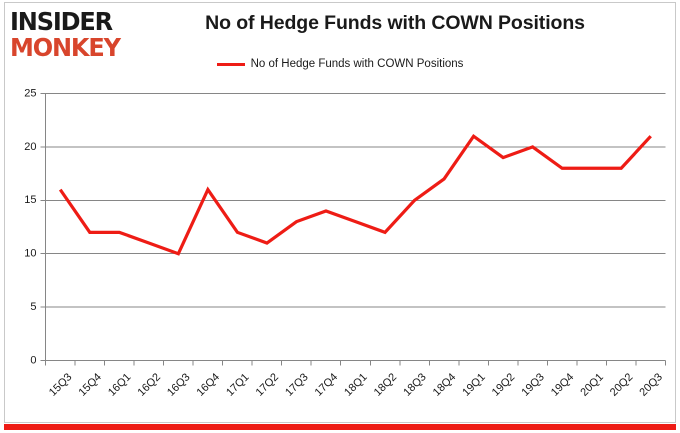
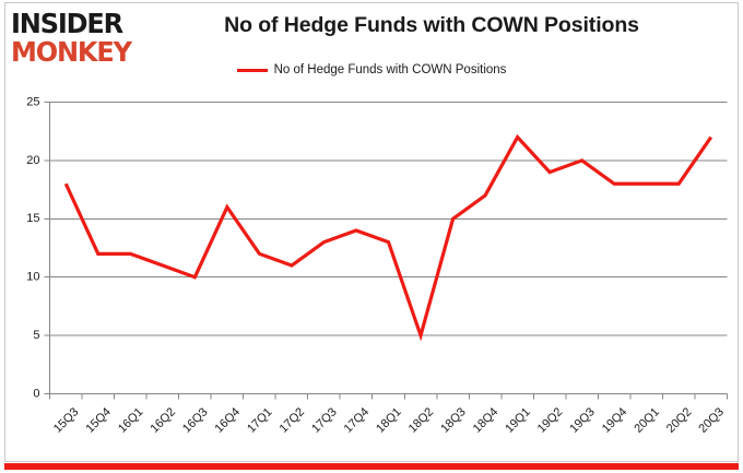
15Q3: 16 -> 18
18Q2: 12 -> 5
19Q1: 21 -> 22
20Q3: 21 -> 22
